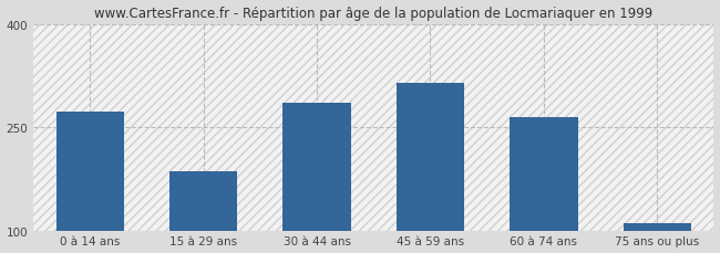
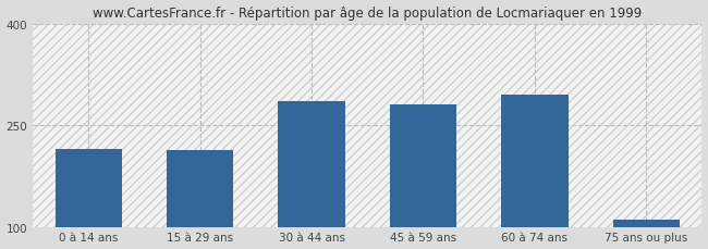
0 à 14 ans: 272 -> 215
15 à 29 ans: 186 -> 213
45 à 59 ans: 314 -> 280
60 à 74 ans: 264 -> 295
